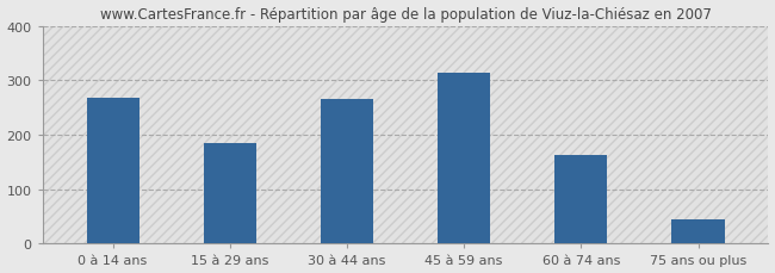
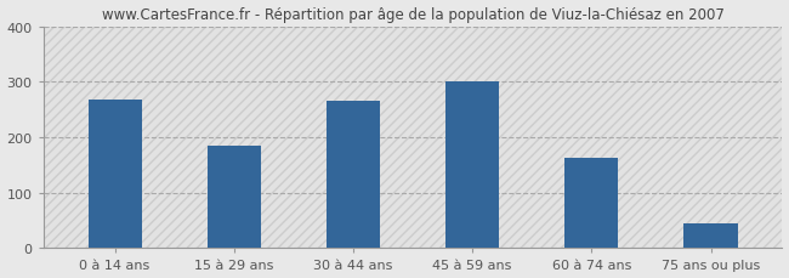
45 à 59 ans: 313 -> 300
